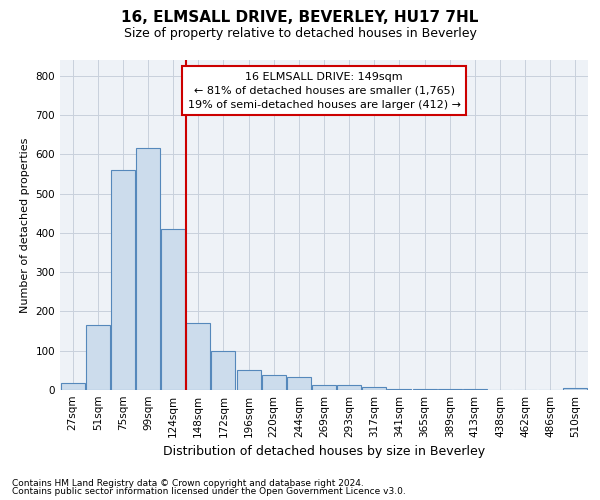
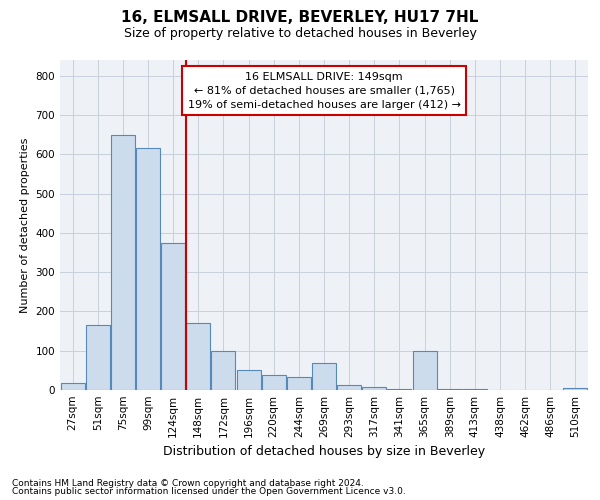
75sqm: 560 -> 650
124sqm: 410 -> 375
269sqm: 12 -> 70
365sqm: 3 -> 100
